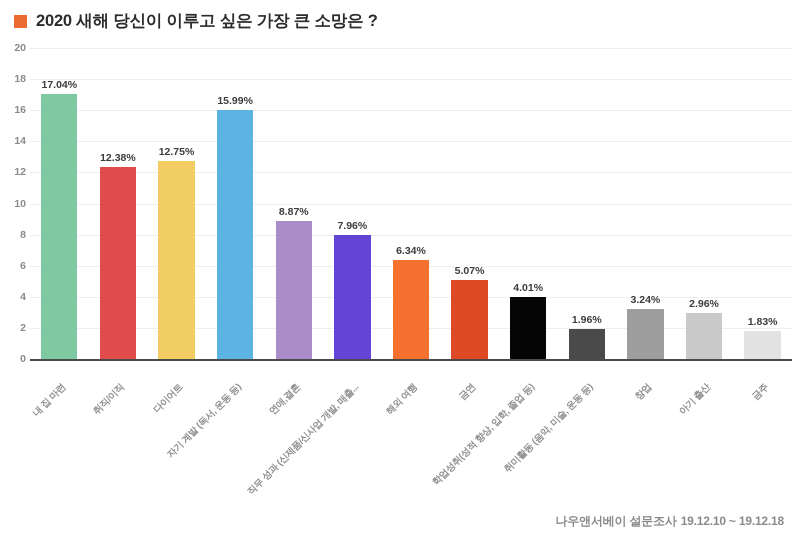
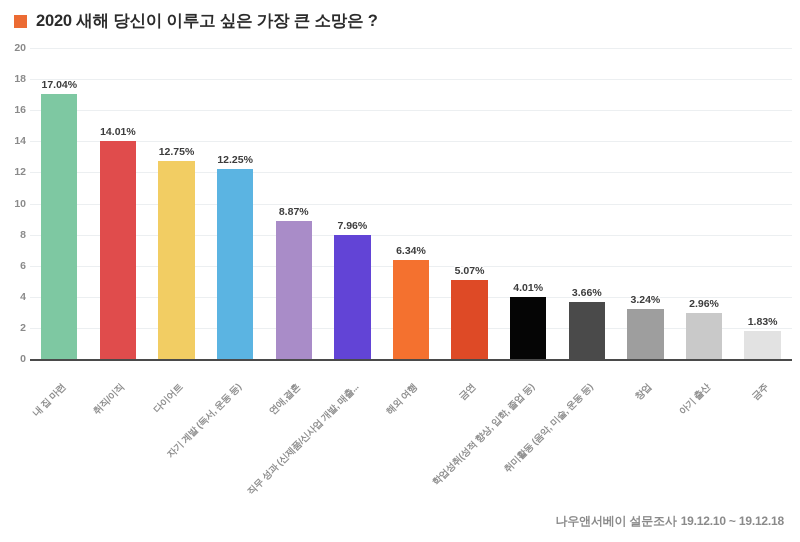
취직/이직: 12.38% -> 14.01%
자기 계발 (독서, 운동 등): 15.99% -> 12.25%
취미활동 (음악, 미술, 운동 등): 1.96% -> 3.66%
